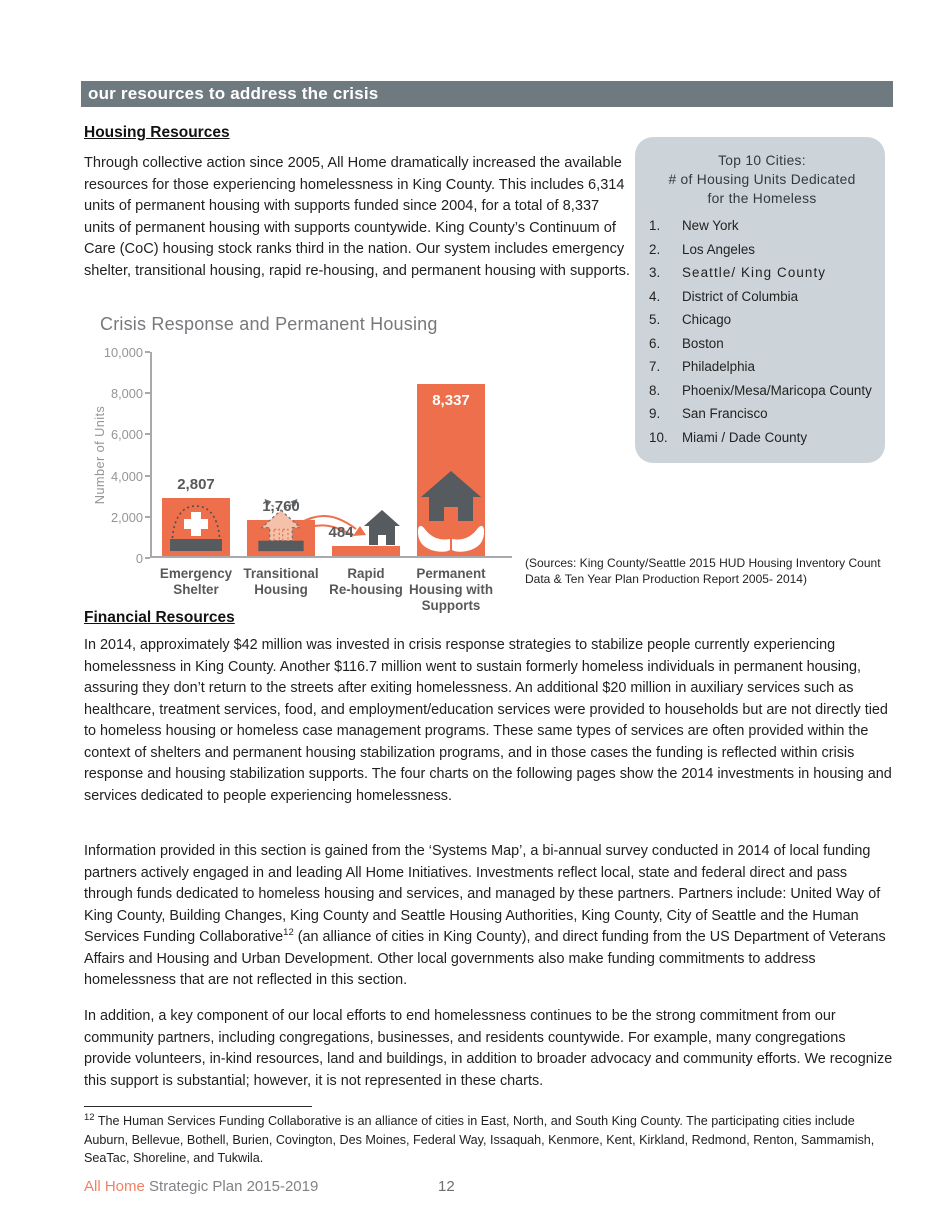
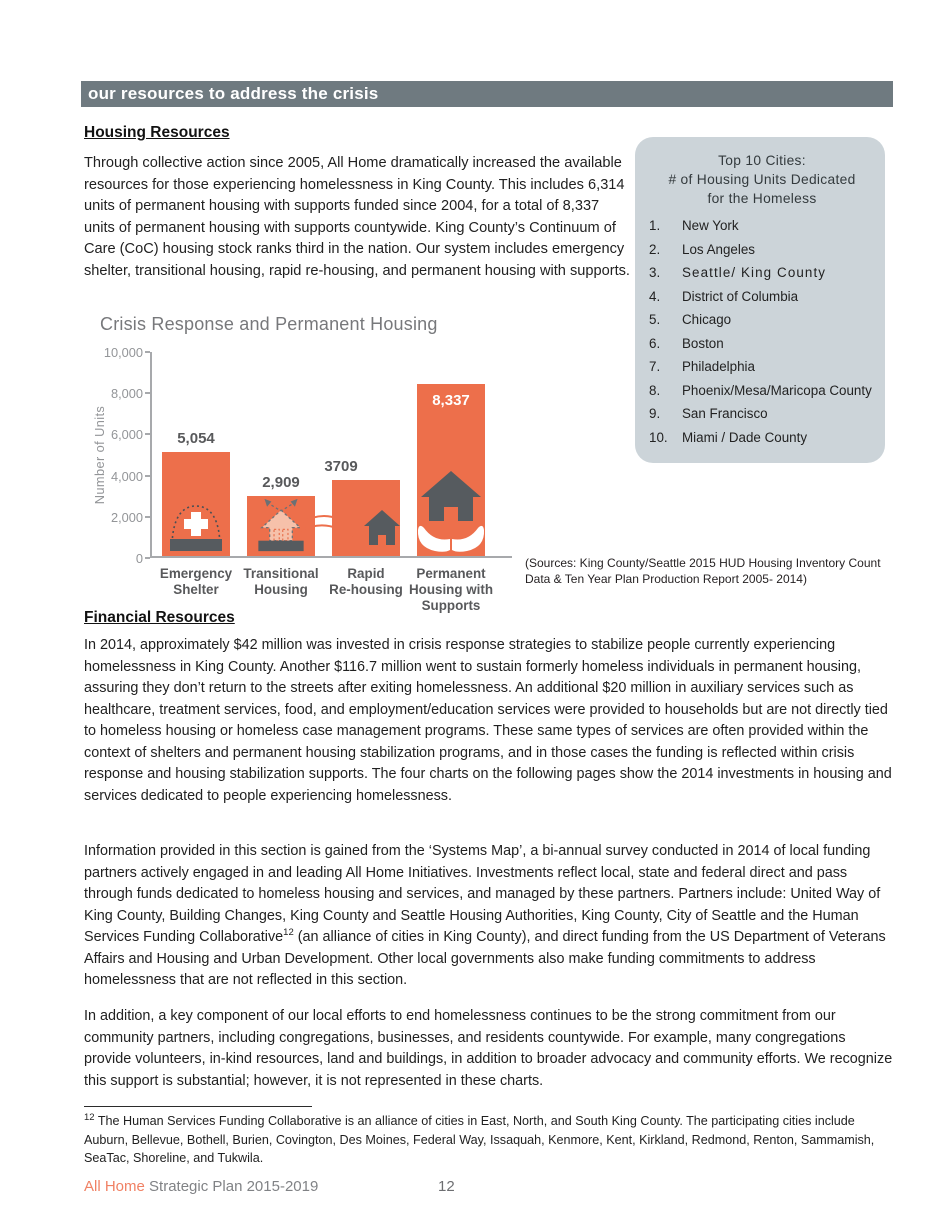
Emergency Shelter: 2,807 -> 5,054
Transitional Housing: 1,760 -> 2,909
Rapid Re-housing: 484 -> 3709
